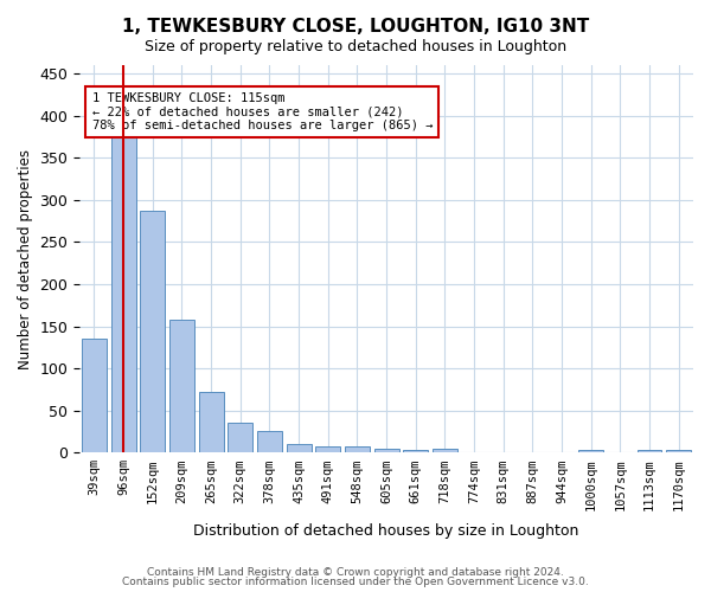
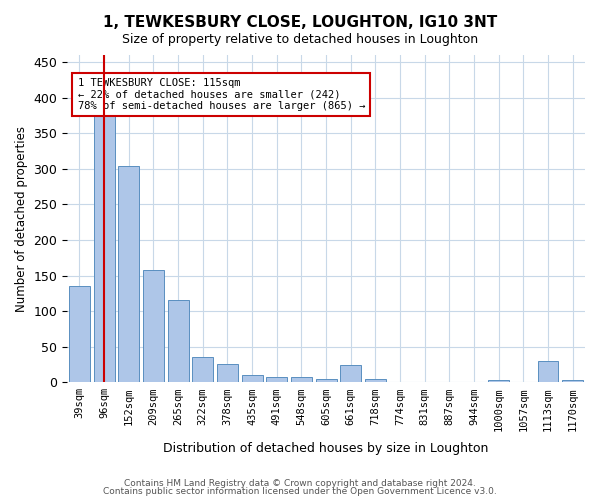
152sqm: 287 -> 304
265sqm: 72 -> 116
661sqm: 3 -> 24
1113sqm: 3 -> 30
